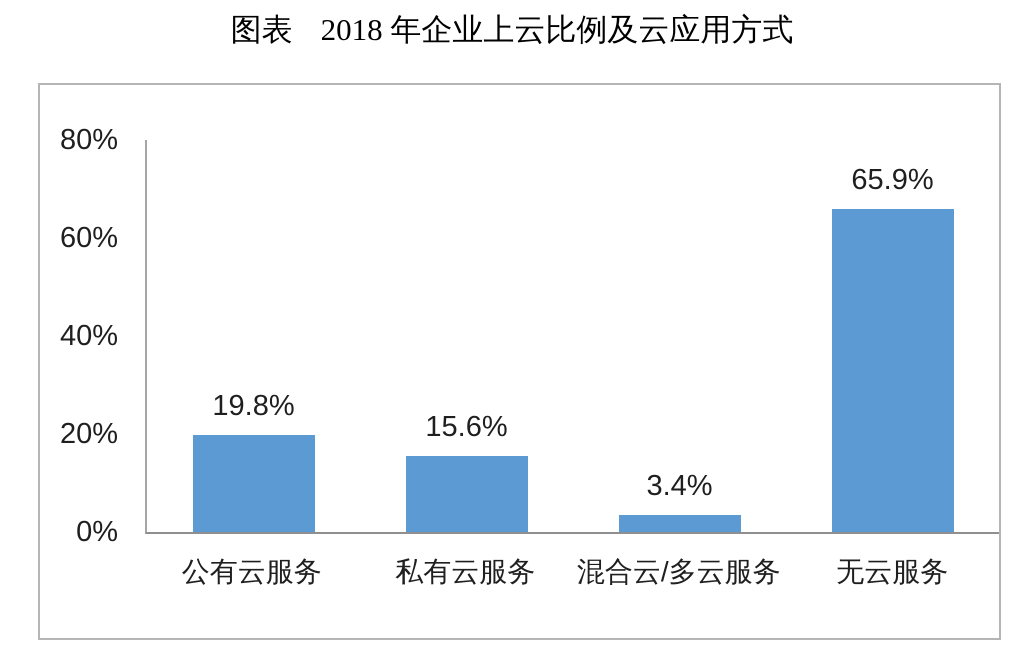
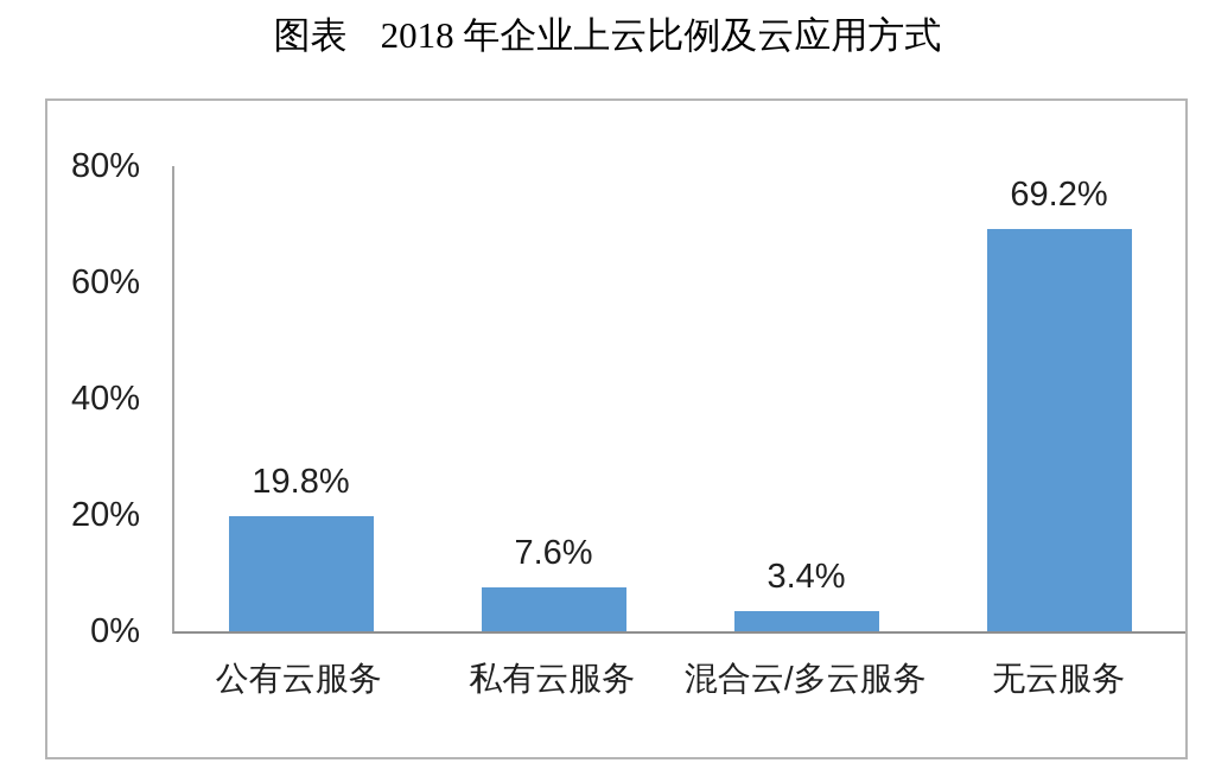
私有云服务: 15.6% -> 7.6%
无云服务: 65.9% -> 69.2%
